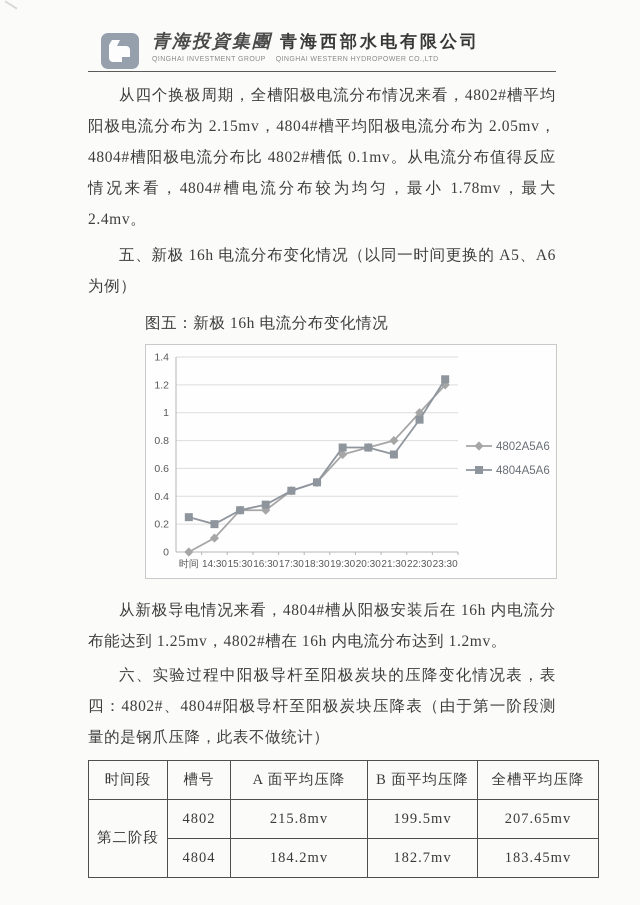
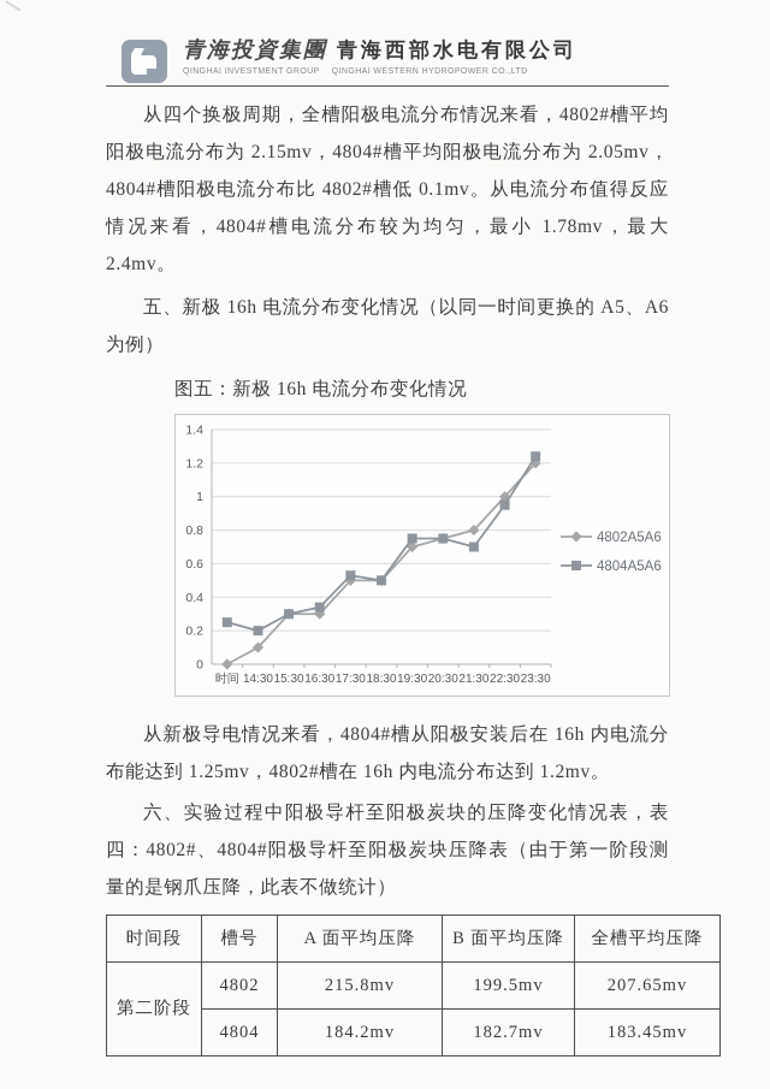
4802A5A6/17:30: 0.44 -> 0.50
4804A5A6/17:30: 0.44 -> 0.53
